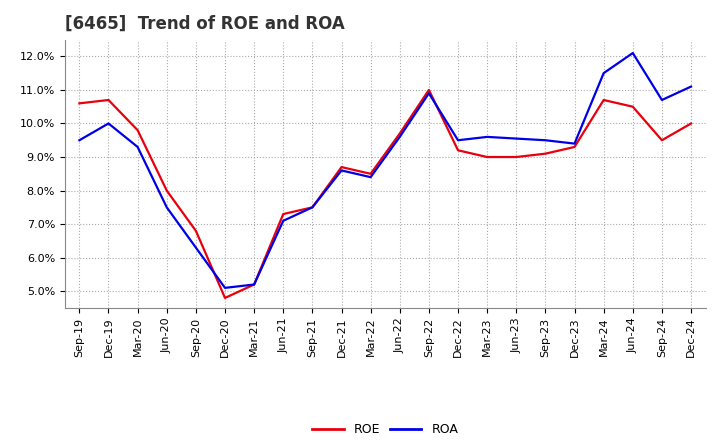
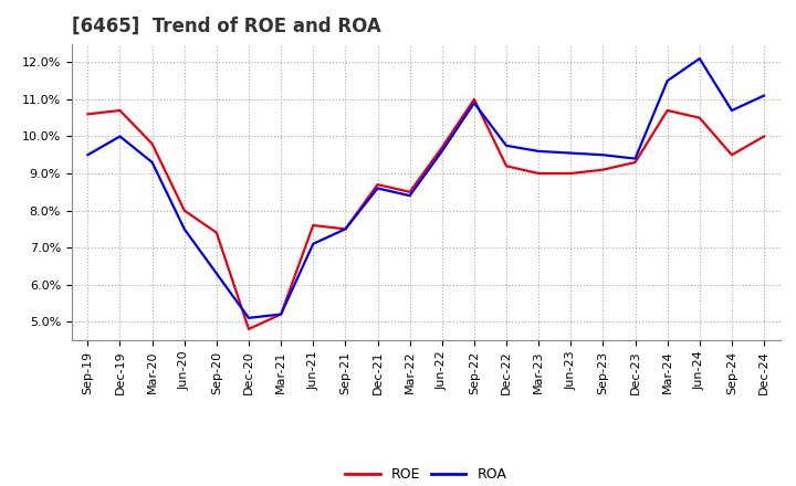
ROE/Sep-20: 6.8% -> 7.4%
ROE/Jun-21: 7.3% -> 7.6%
ROA/Dec-22: 9.50% -> 9.75%
